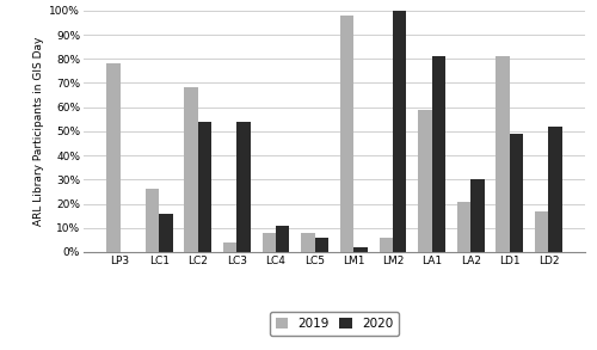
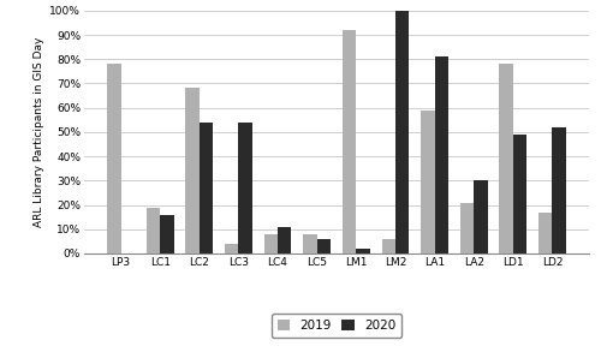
2019/LC1: 26% -> 19%
2019/LM1: 98% -> 92%
2019/LD1: 81% -> 78%
